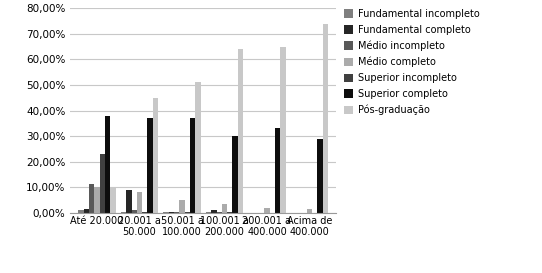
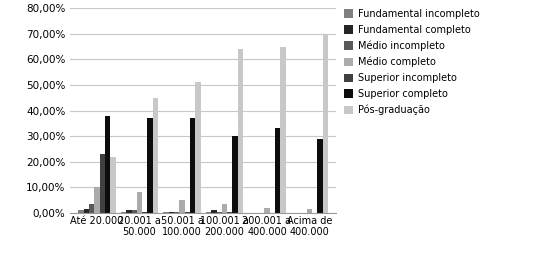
Médio incompleto/Até 20.000: 11,5% -> 3,5%
Pós-graduação/Até 20.000: 10% -> 22%
Fundamental completo/20.001 a 50.000: 9,0% -> 1,0%
Pós-graduação/Acima de 400.000: 74% -> 70%
